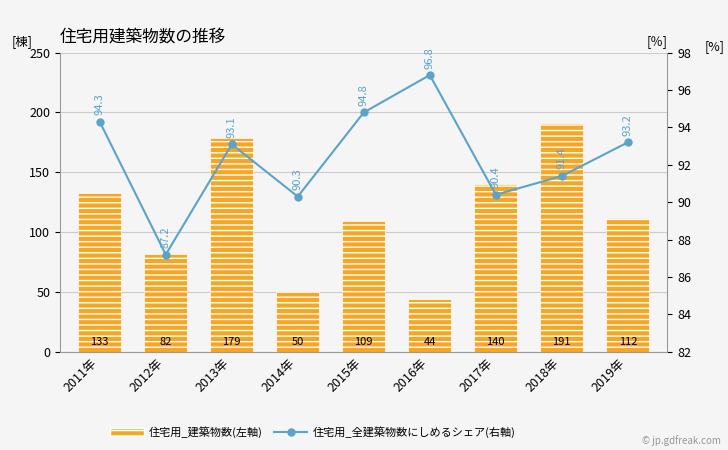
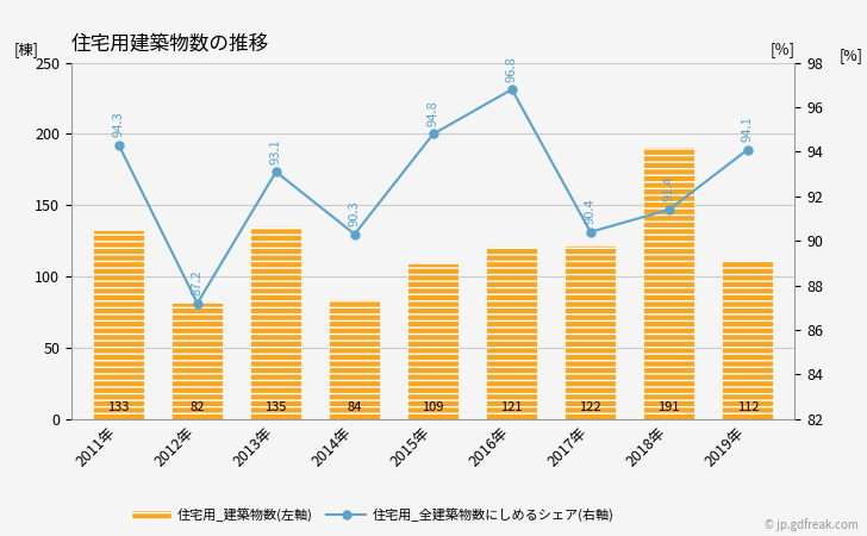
住宅用_建築物数(左軸)/2013年: 179 -> 135
住宅用_建築物数(左軸)/2014年: 50 -> 84
住宅用_建築物数(左軸)/2016年: 44 -> 121
住宅用_建築物数(左軸)/2017年: 140 -> 122
住宅用_全建築物数にしめるシェア(右軸)/2019年: 93.2 -> 94.1
